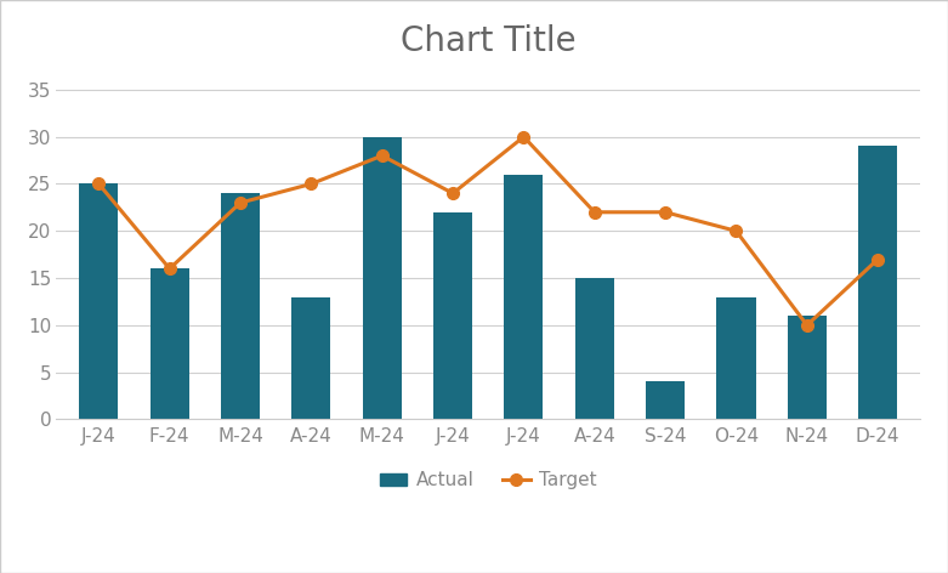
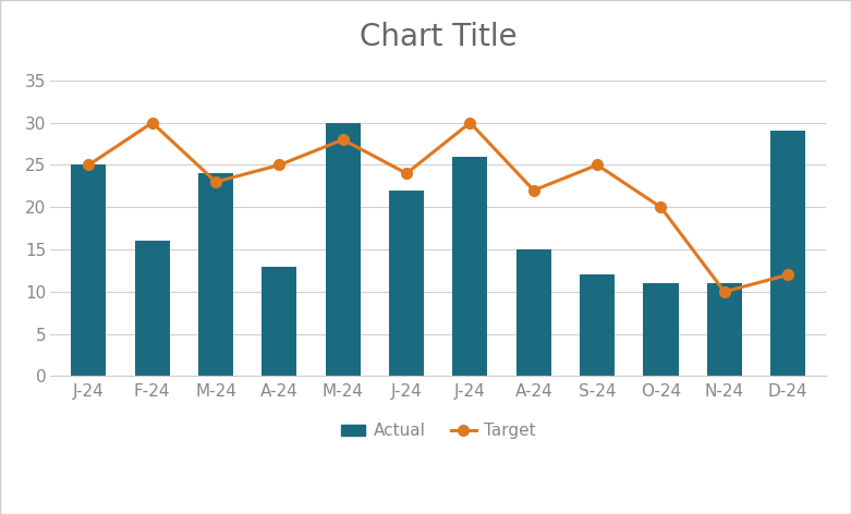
Target/F-24: 16 -> 30
Actual/S-24: 4 -> 12
Target/S-24: 22 -> 25
Actual/O-24: 13 -> 11
Target/D-24: 17 -> 12
